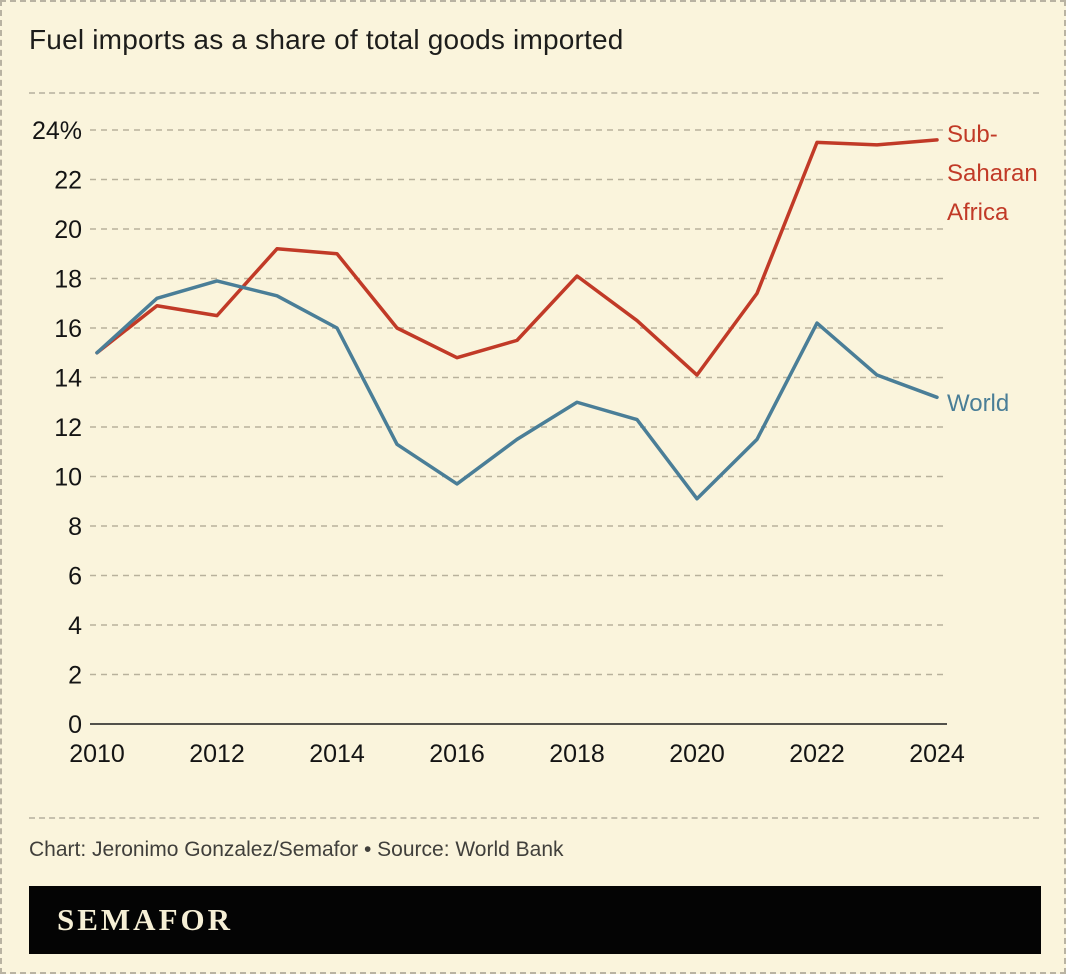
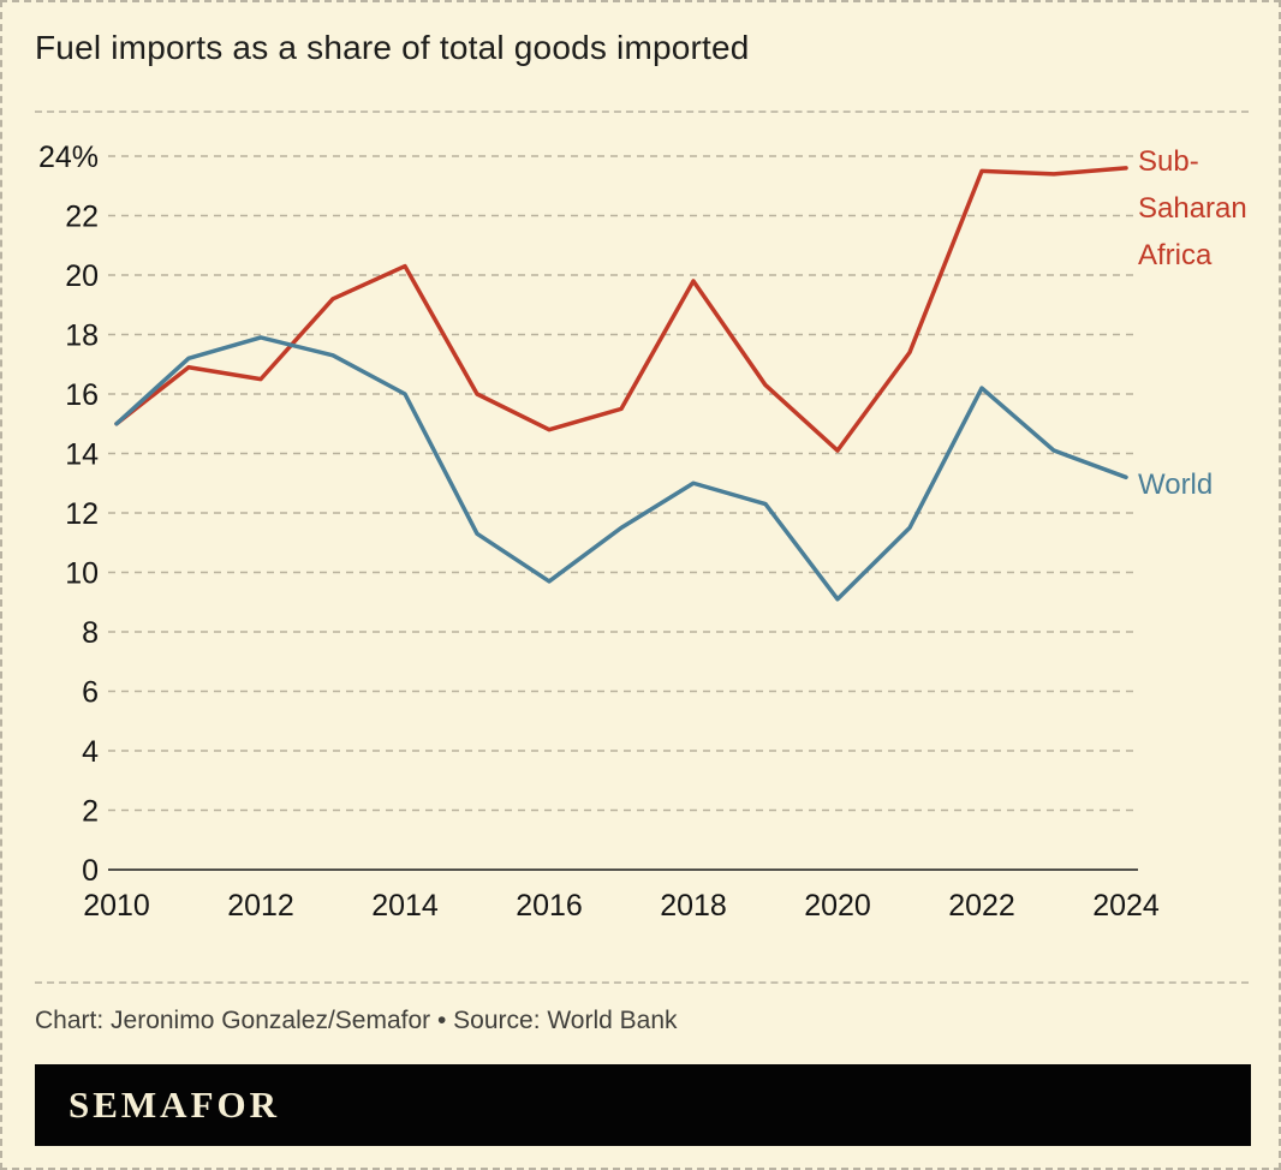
Sub-Saharan Africa/2014: 19.0% -> 20.3%
Sub-Saharan Africa/2018: 18.1% -> 19.8%
